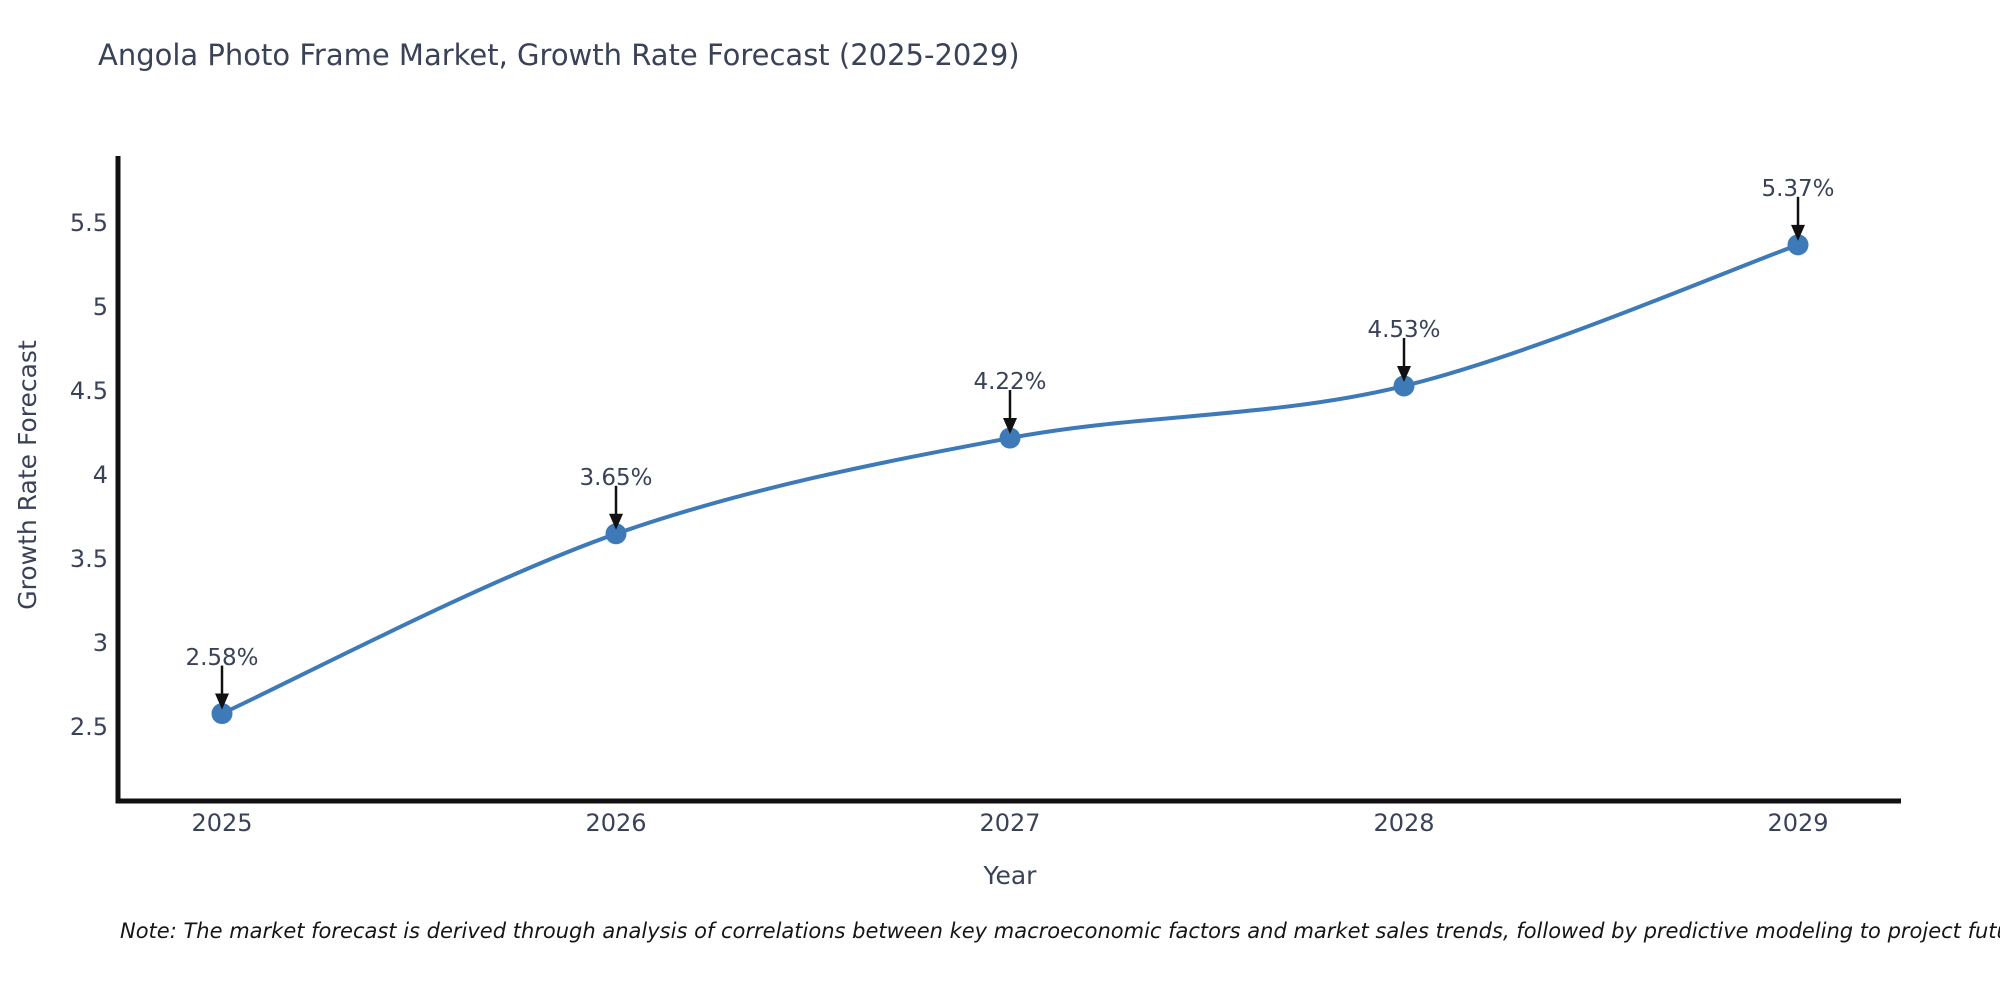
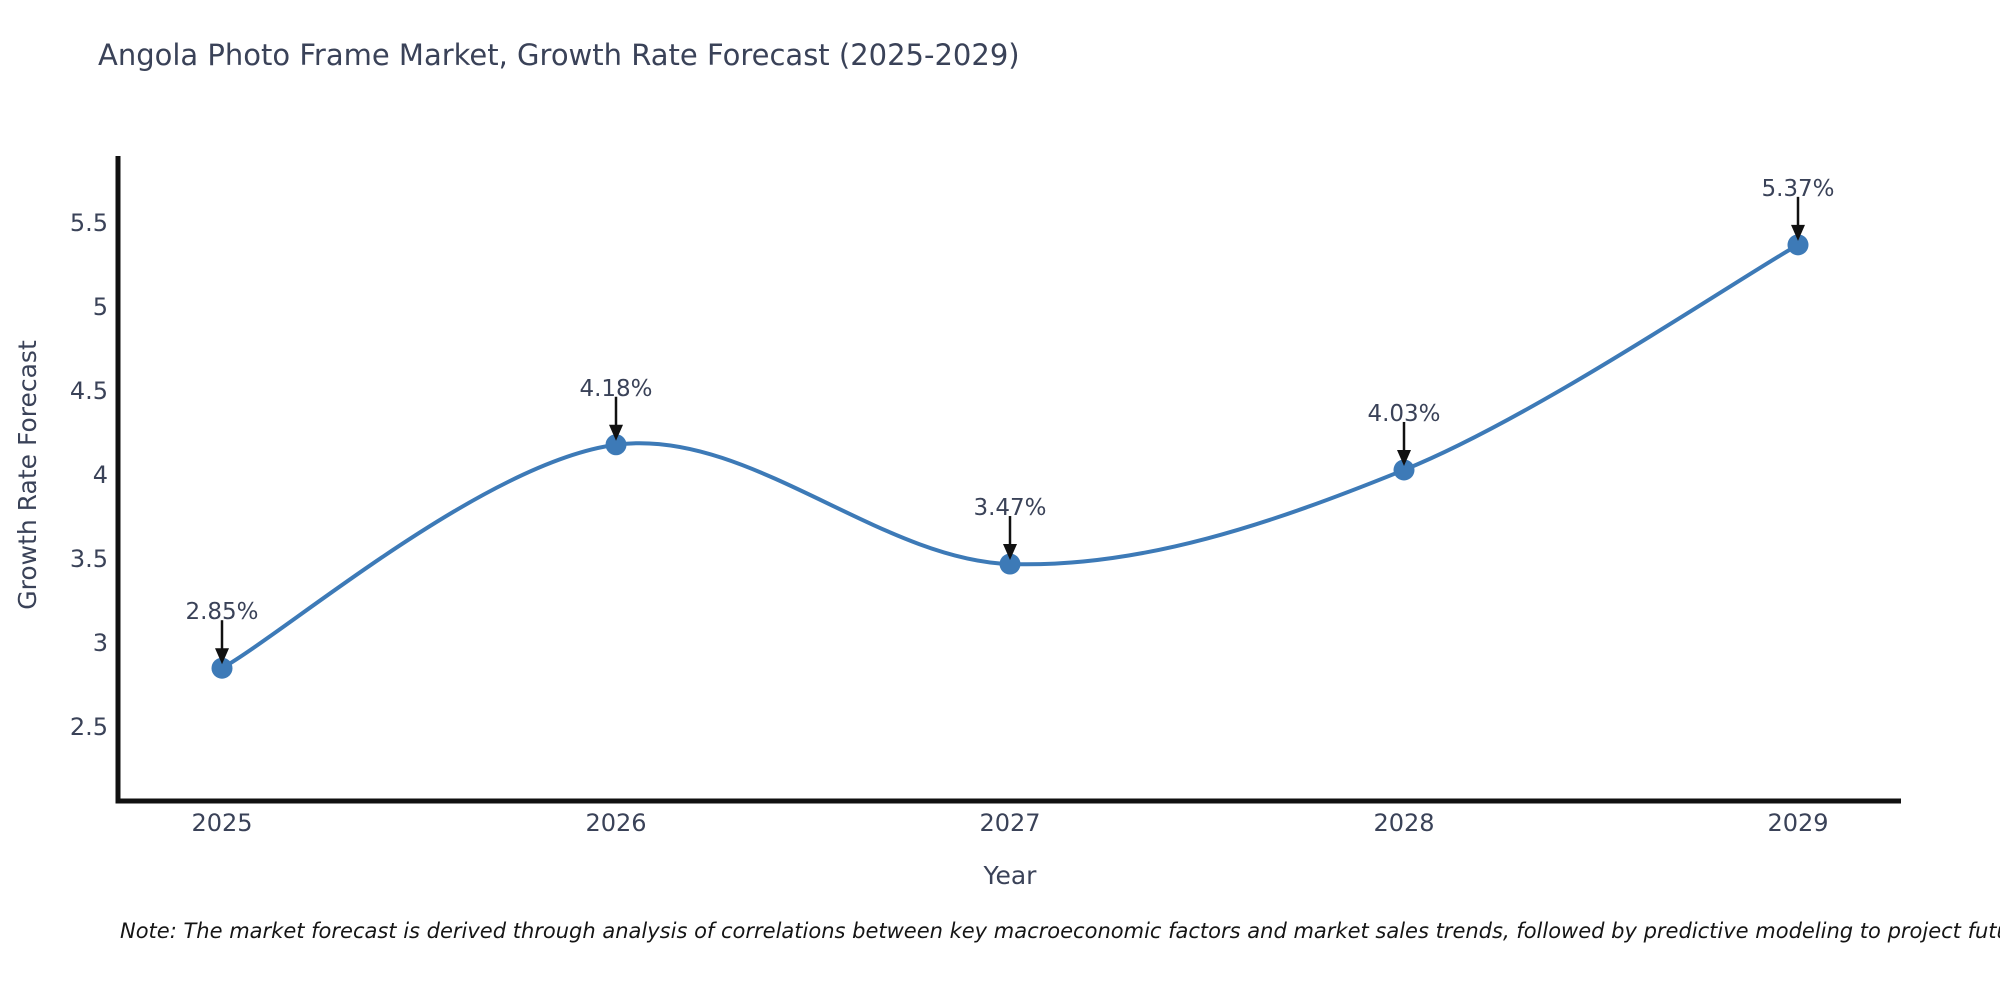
2025: 2.58% -> 2.85%
2026: 3.65% -> 4.18%
2027: 4.22% -> 3.47%
2028: 4.53% -> 4.03%
